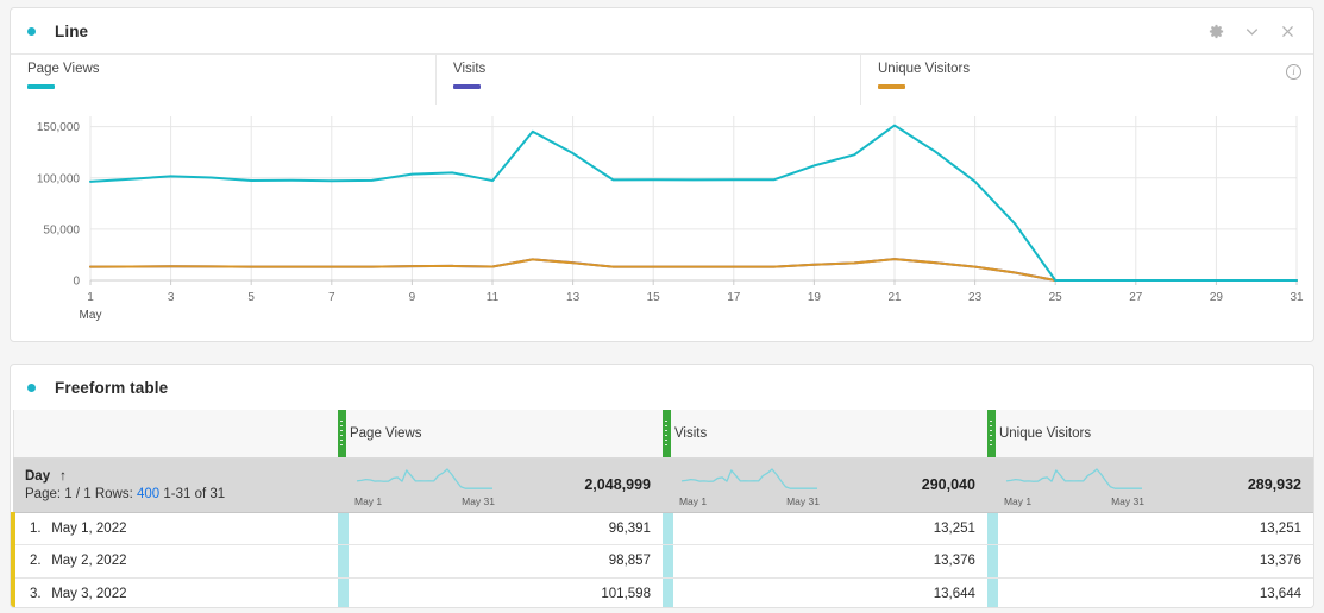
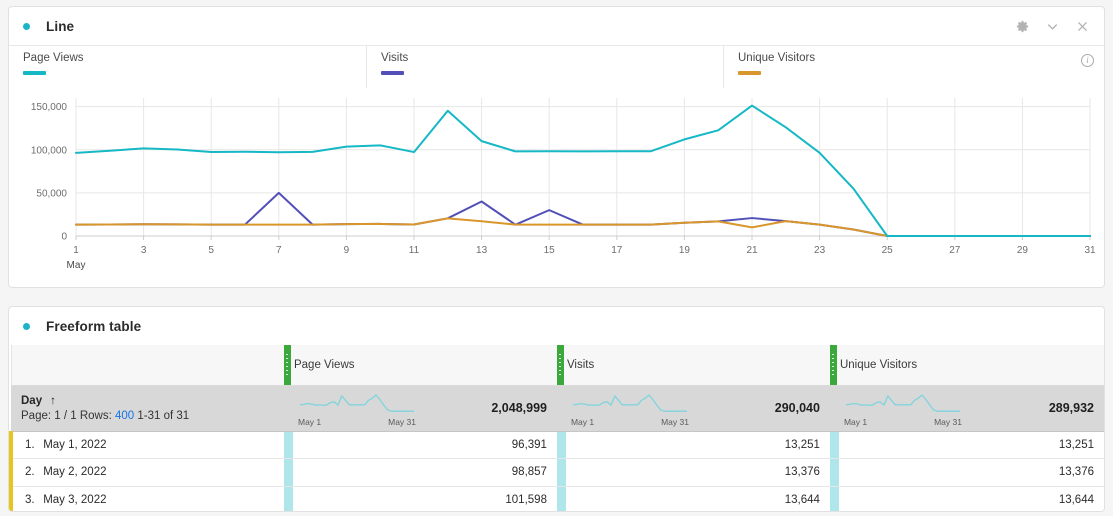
Visits/7: 10000 -> 50000
Page Views/13: 120000 -> 110000
Visits/13: 20000 -> 40000
Visits/15: 10000 -> 30000
Unique Visitors/21: 20000 -> 10000
